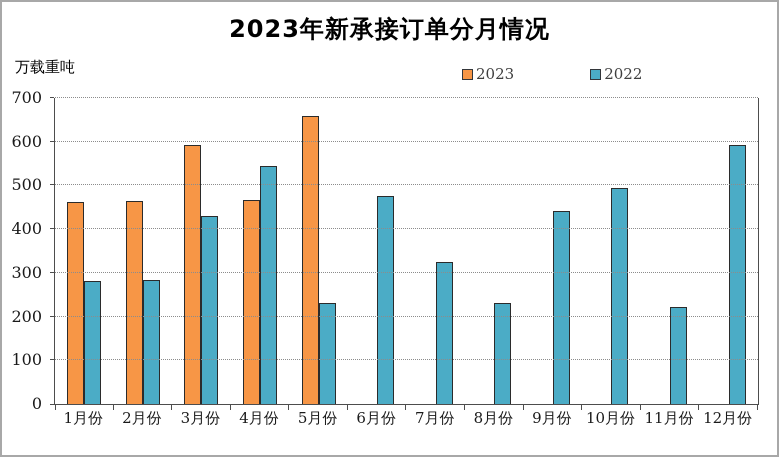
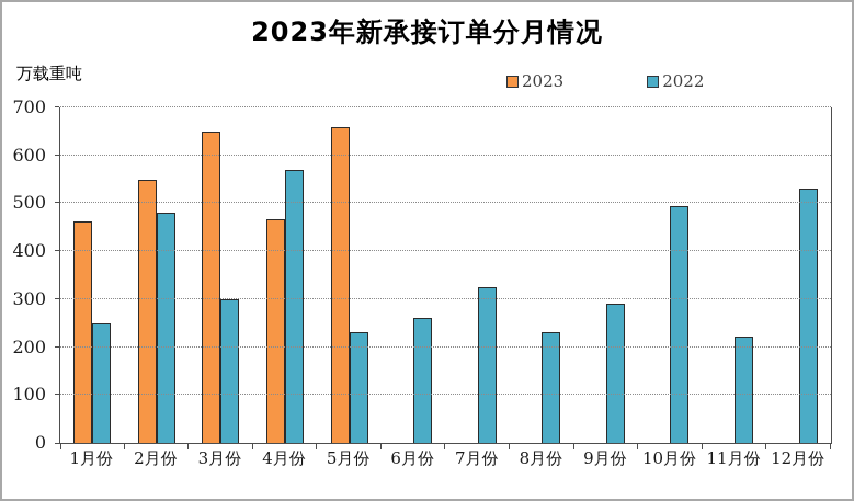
2022/1月份: 280 -> 250
2023/2月份: 460 -> 550
2022/2月份: 280 -> 480
2023/3月份: 590 -> 650
2022/3月份: 430 -> 300
2022/4月份: 540 -> 570
2022/6月份: 480 -> 260
2022/9月份: 440 -> 290
2022/12月份: 590 -> 530
